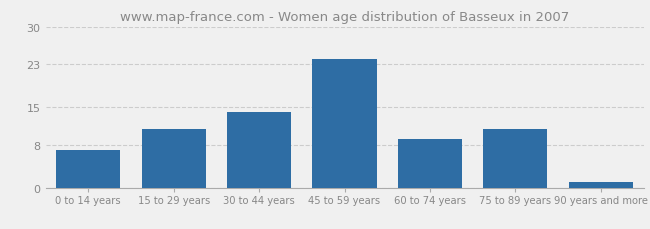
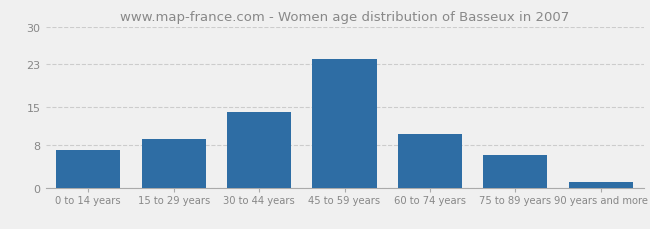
15 to 29 years: 11 -> 9
60 to 74 years: 9 -> 10
75 to 89 years: 11 -> 6
